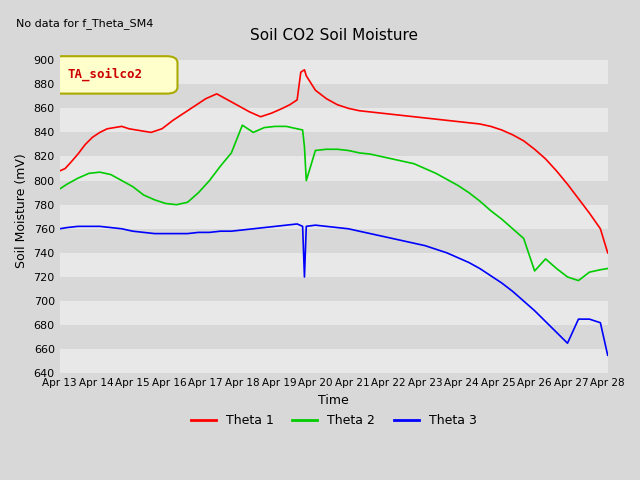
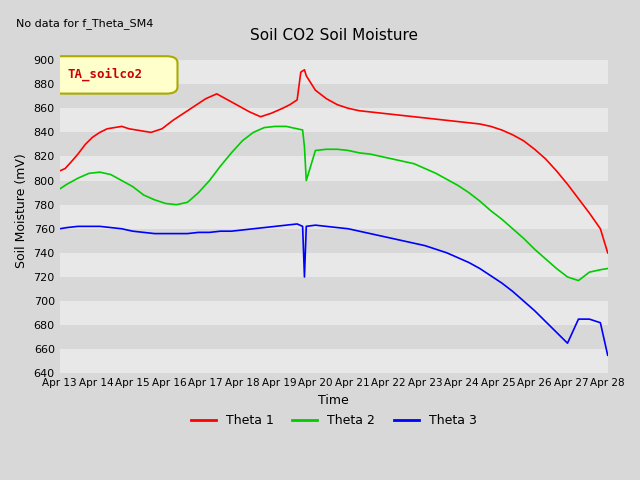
Theta 2/Apr 18: 846 -> 833
Theta 2/Apr 26: 725 -> 743
